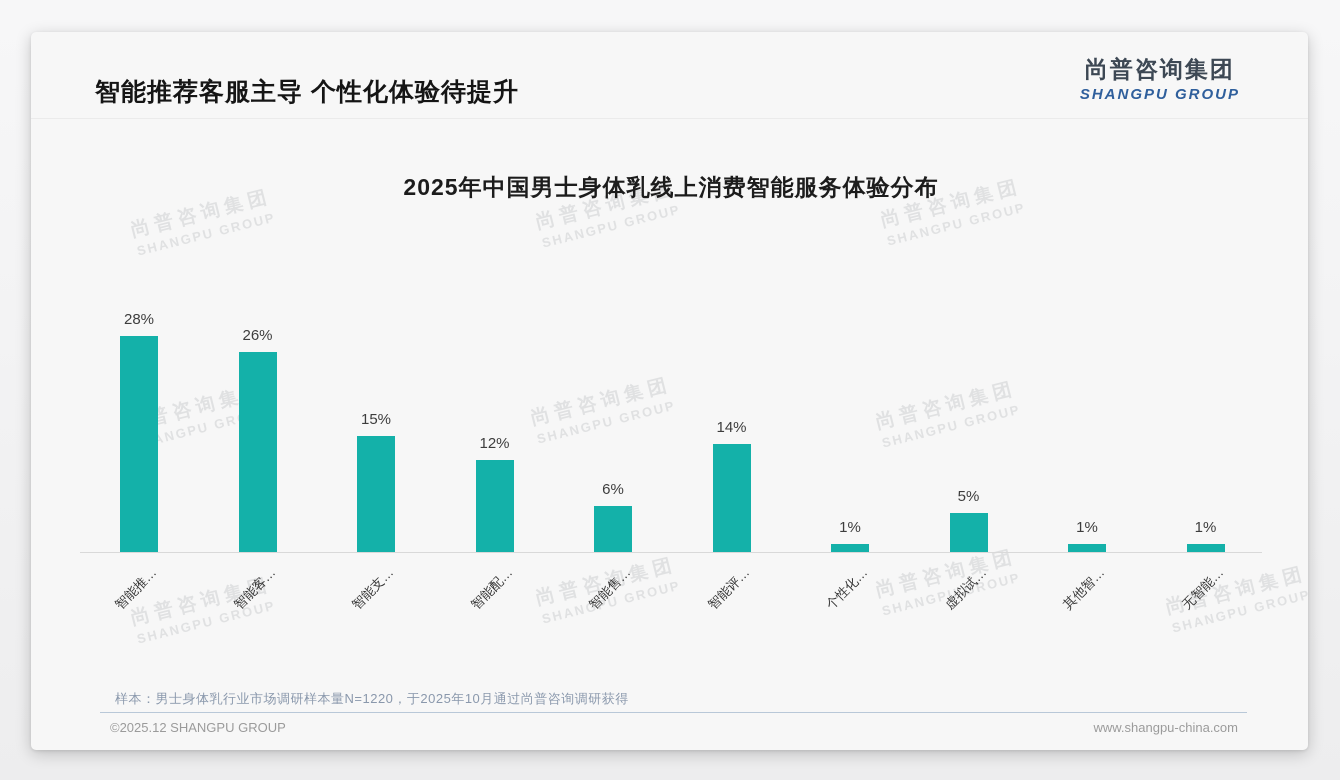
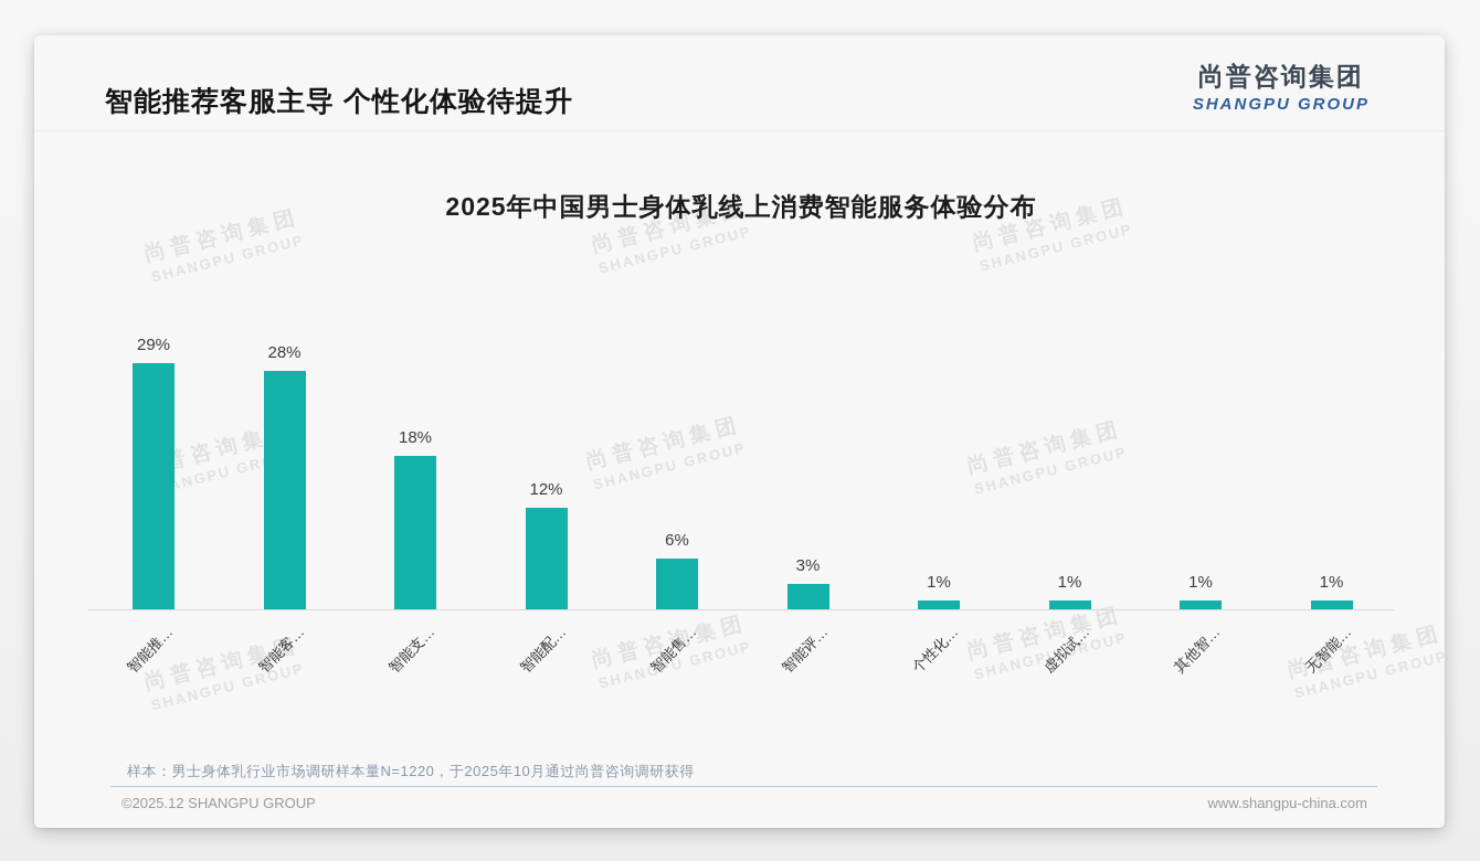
智能推…: 28% -> 29%
智能客…: 26% -> 28%
智能支…: 15% -> 18%
智能评…: 14% -> 3%
虚拟试…: 5% -> 1%
